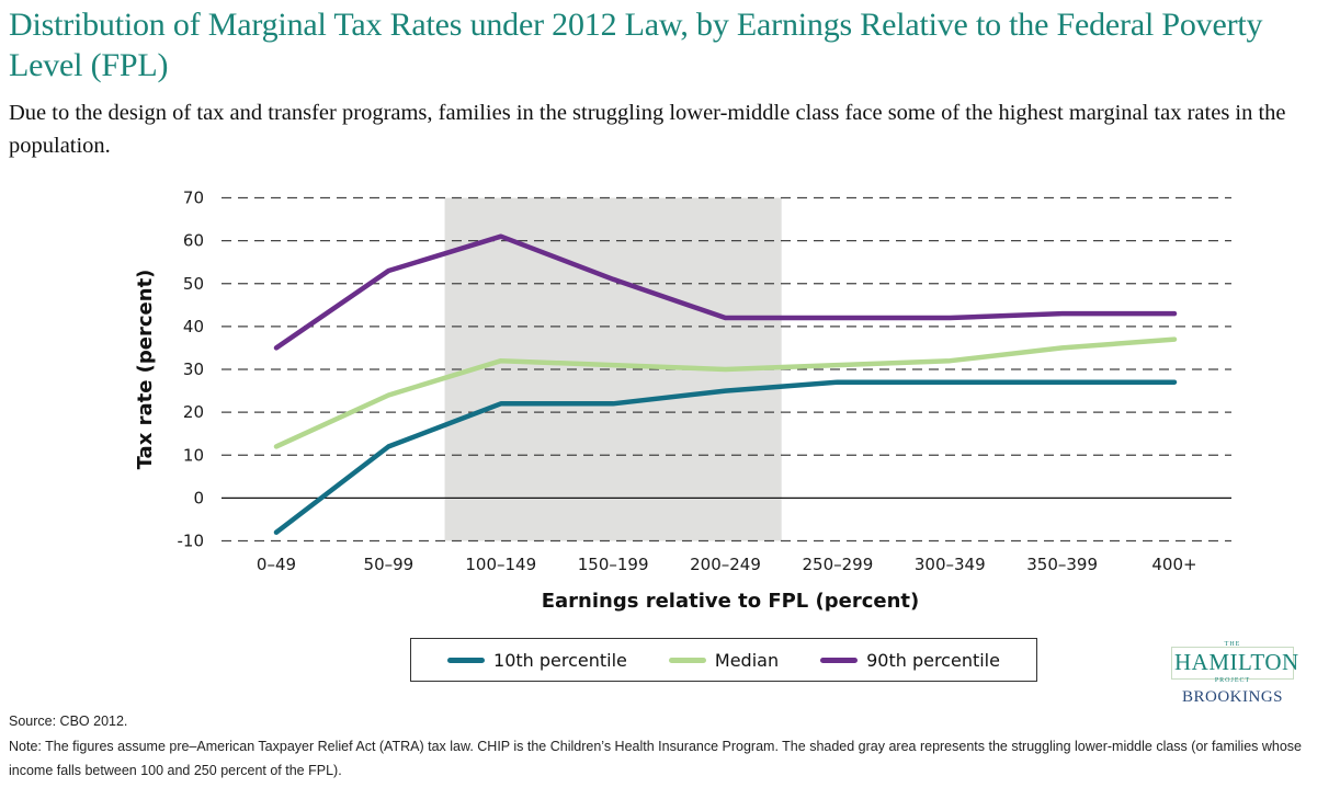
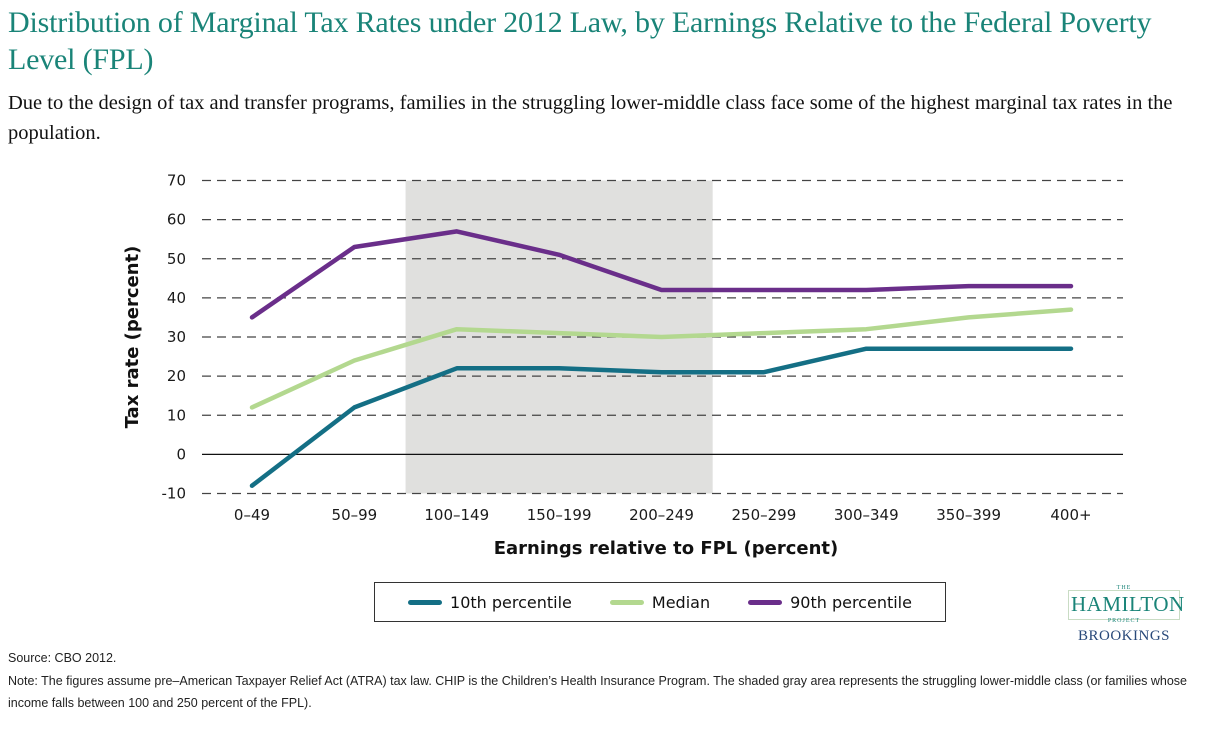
90th percentile/100–149: 61 -> 57
10th percentile/200–249: 25 -> 21
10th percentile/250–299: 27 -> 21
